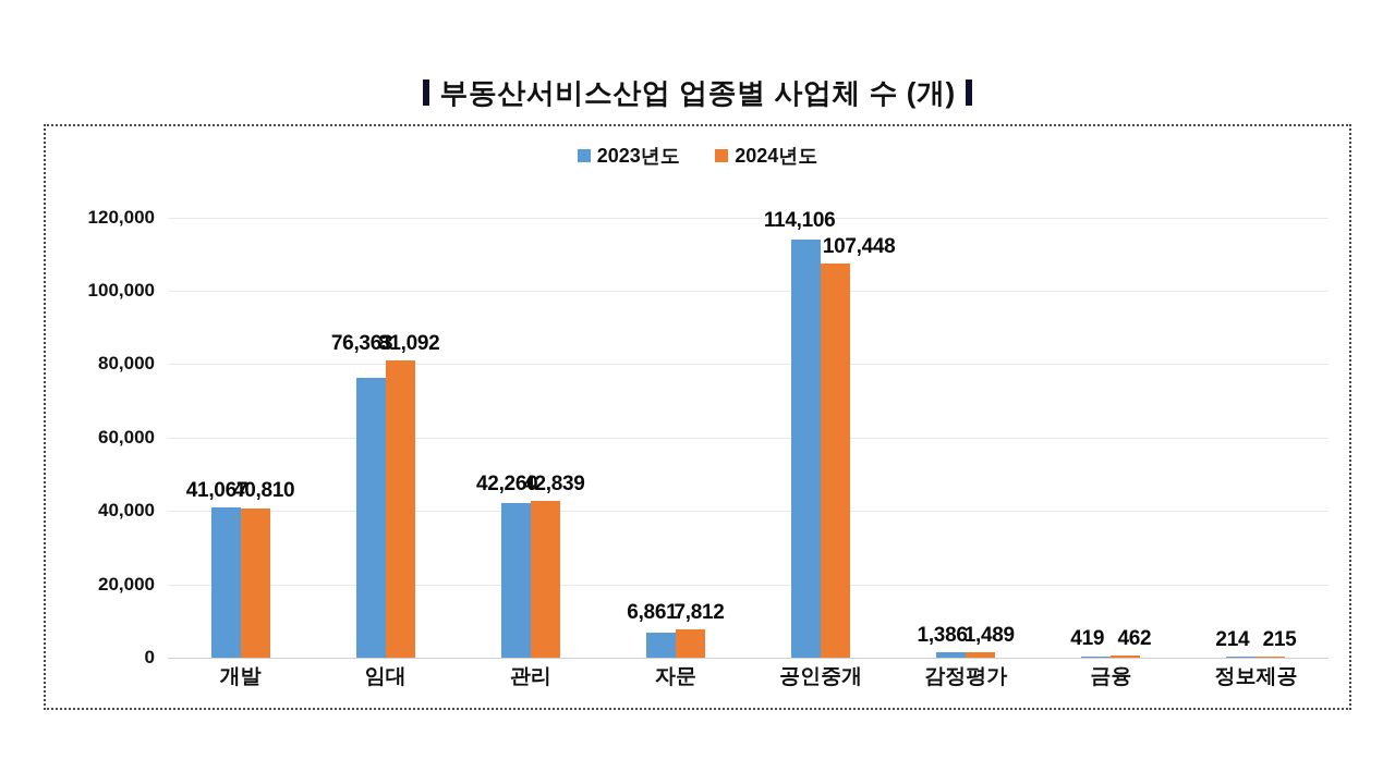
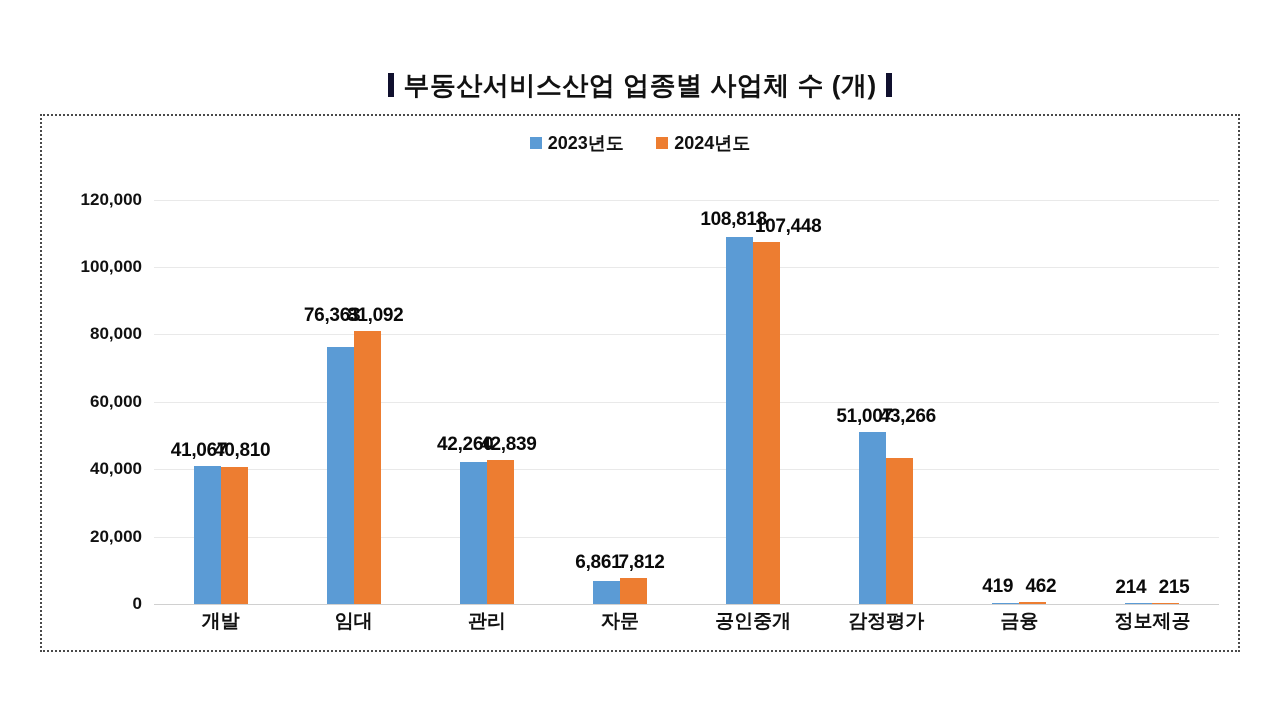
2023년도/공인중개: 114,106 -> 108,818
2023년도/감정평가: 1,386 -> 51,007
2024년도/감정평가: 1,489 -> 43,266
